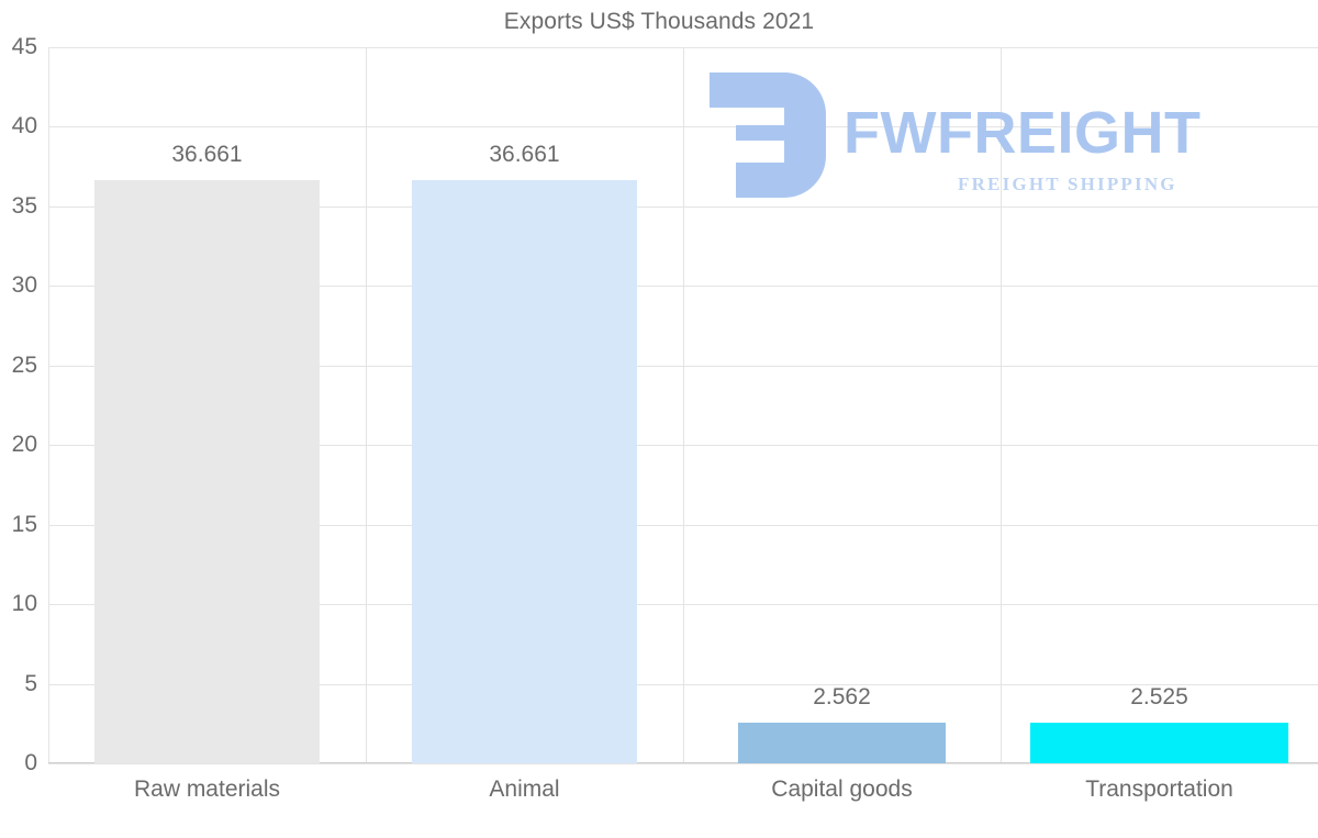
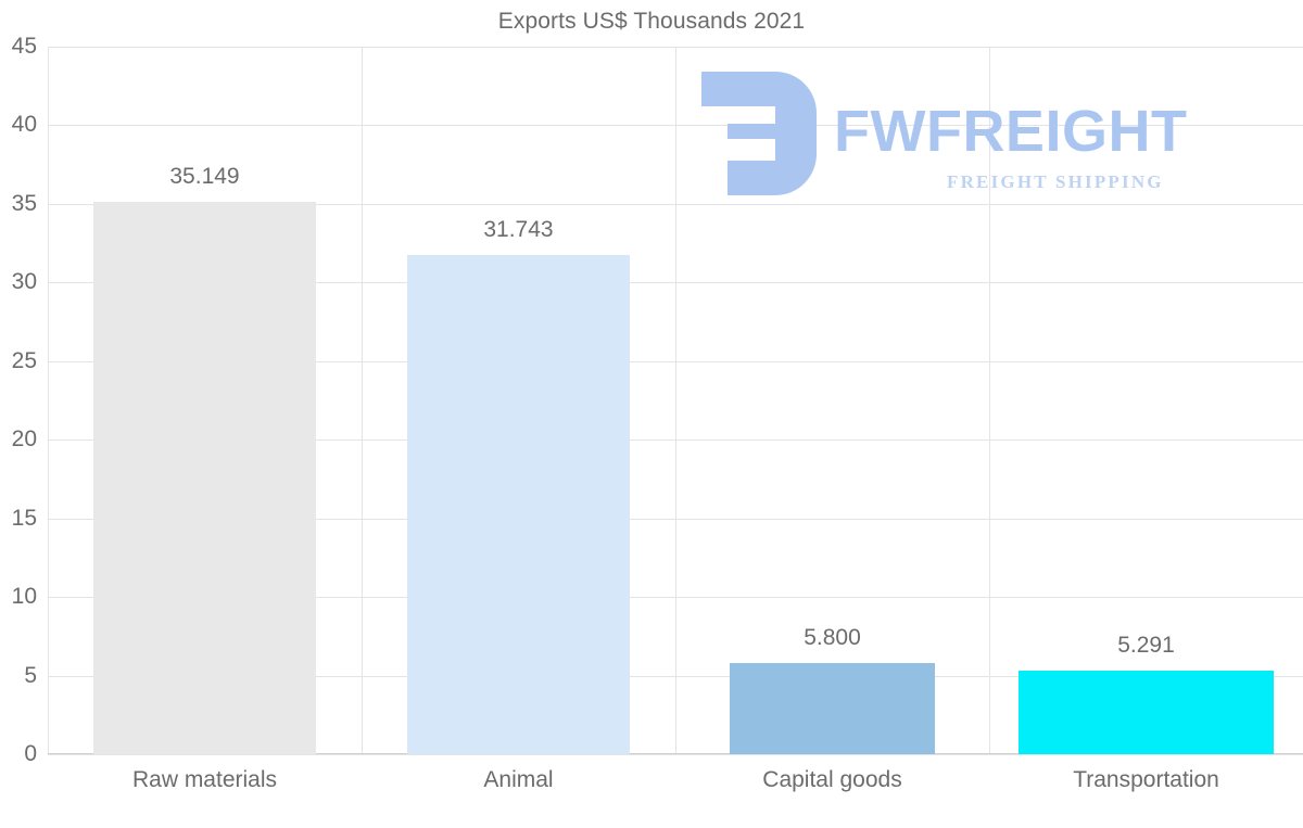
Raw materials: 36.661 -> 35.149
Animal: 36.661 -> 31.743
Capital goods: 2.562 -> 5.800
Transportation: 2.525 -> 5.291
